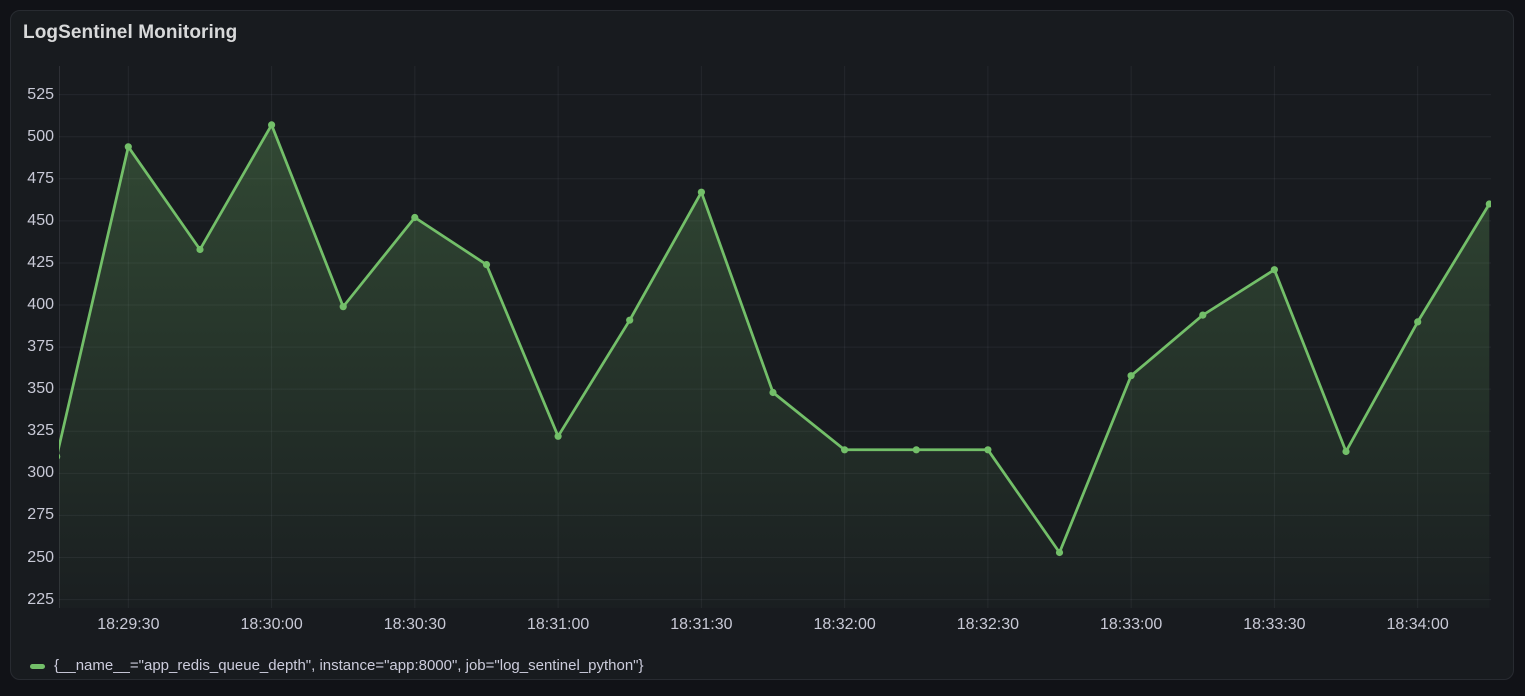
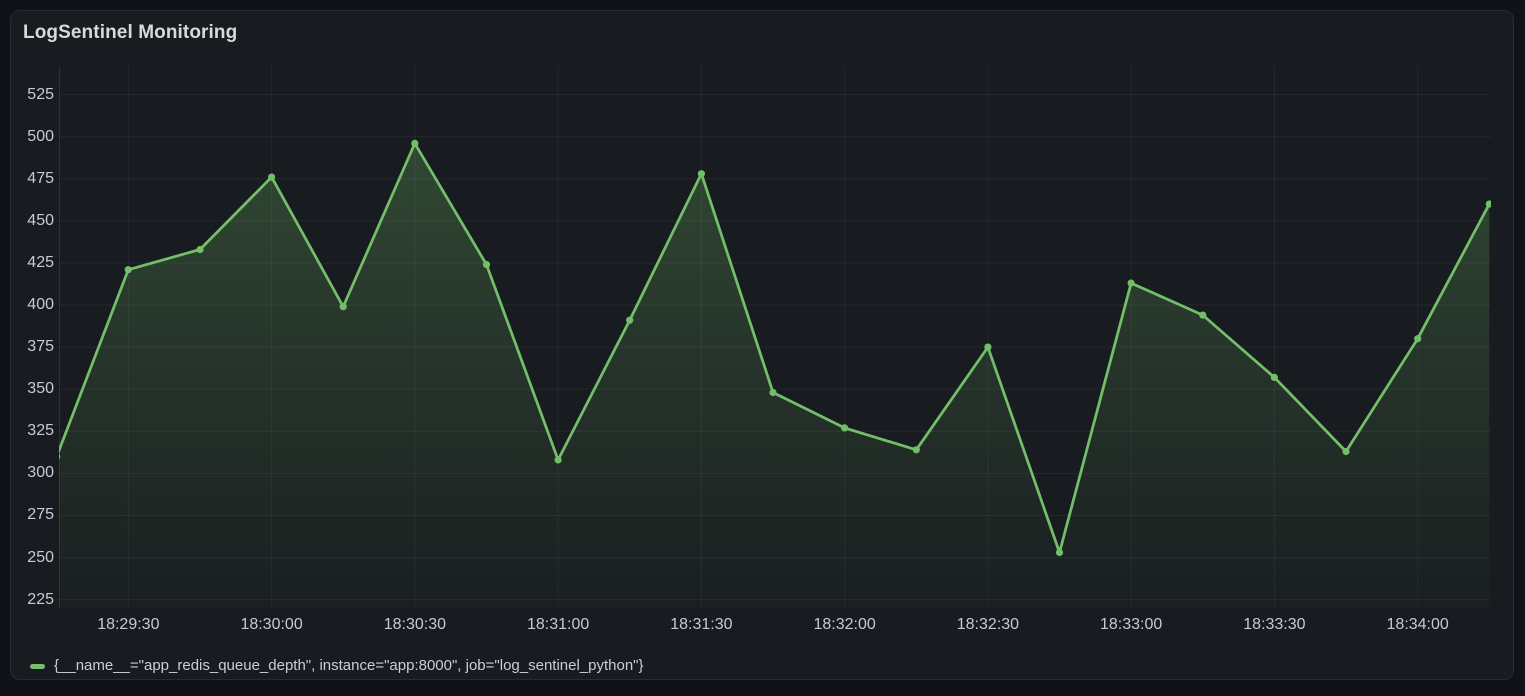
18:29:30: 494 -> 421
18:30:00: 507 -> 476
18:30:30: 452 -> 496
18:31:00: 322 -> 308
18:31:30: 467 -> 478
18:32:00: 314 -> 327
18:32:30: 314 -> 375
18:33:00: 358 -> 413
18:33:30: 421 -> 357
18:34:00: 390 -> 380
